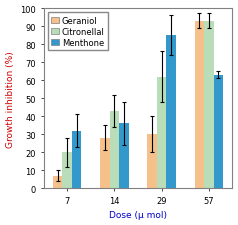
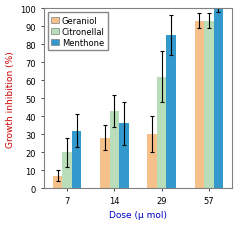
Menthone/57: 63 -> 100
